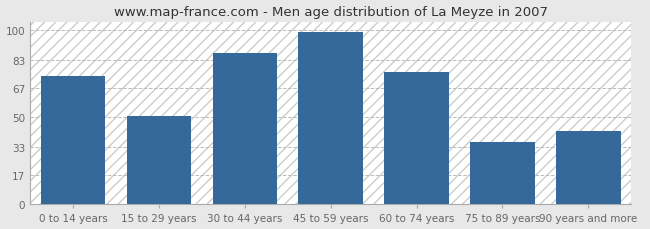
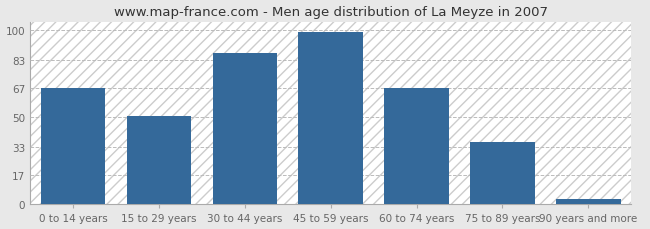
0 to 14 years: 74 -> 67
60 to 74 years: 76 -> 67
90 years and more: 42 -> 3
